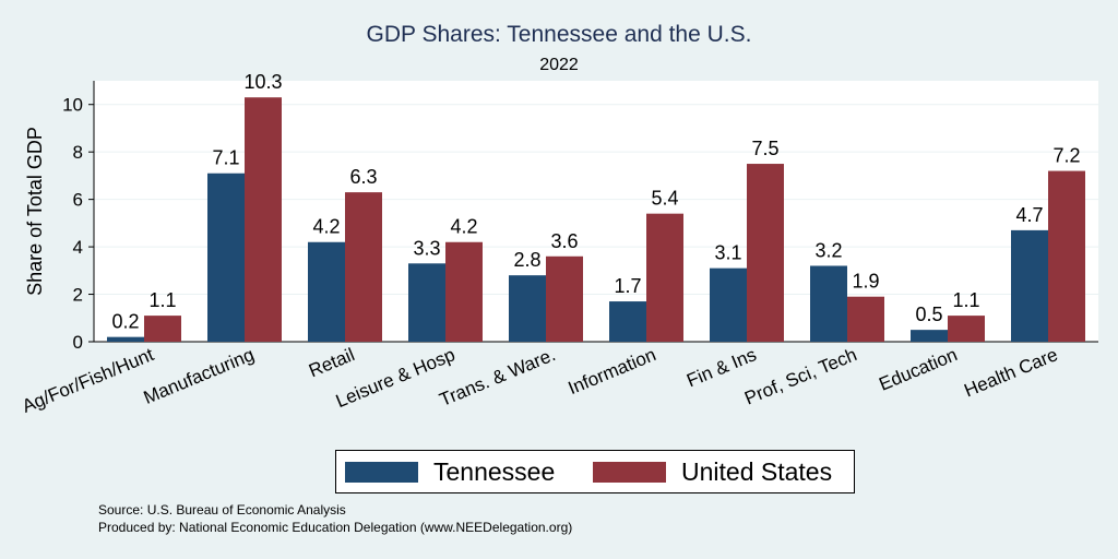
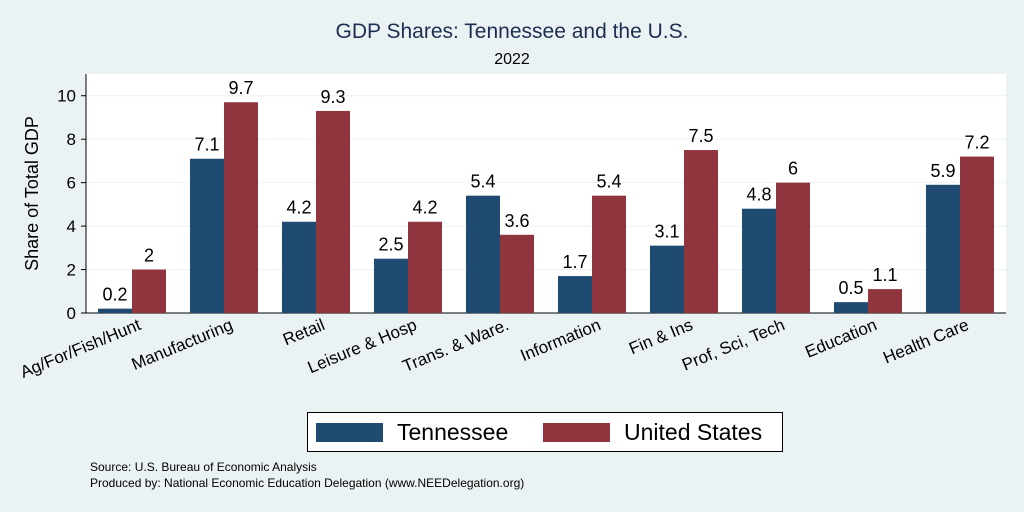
United States/Ag/For/Fish/Hunt: 1.1 -> 2
United States/Manufacturing: 10.3 -> 9.7
United States/Retail: 6.3 -> 9.3
Tennessee/Leisure & Hosp: 3.3 -> 2.5
Tennessee/Trans. & Ware.: 2.8 -> 5.4
Tennessee/Prof, Sci, Tech: 3.2 -> 4.8
United States/Prof, Sci, Tech: 1.9 -> 6
Tennessee/Health Care: 4.7 -> 5.9
